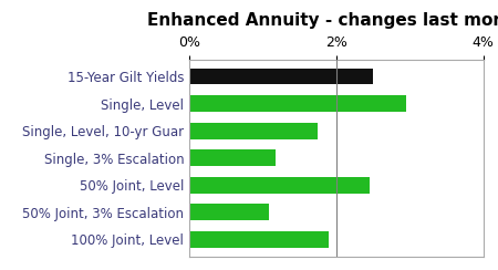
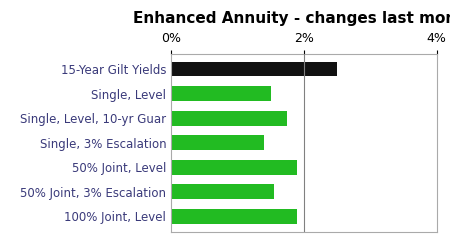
Single, Level: 2.96% -> 1.50%
Single, 3% Escalation: 1.18% -> 1.40%
50% Joint, Level: 2.46% -> 1.90%
50% Joint, 3% Escalation: 1.08% -> 1.55%
